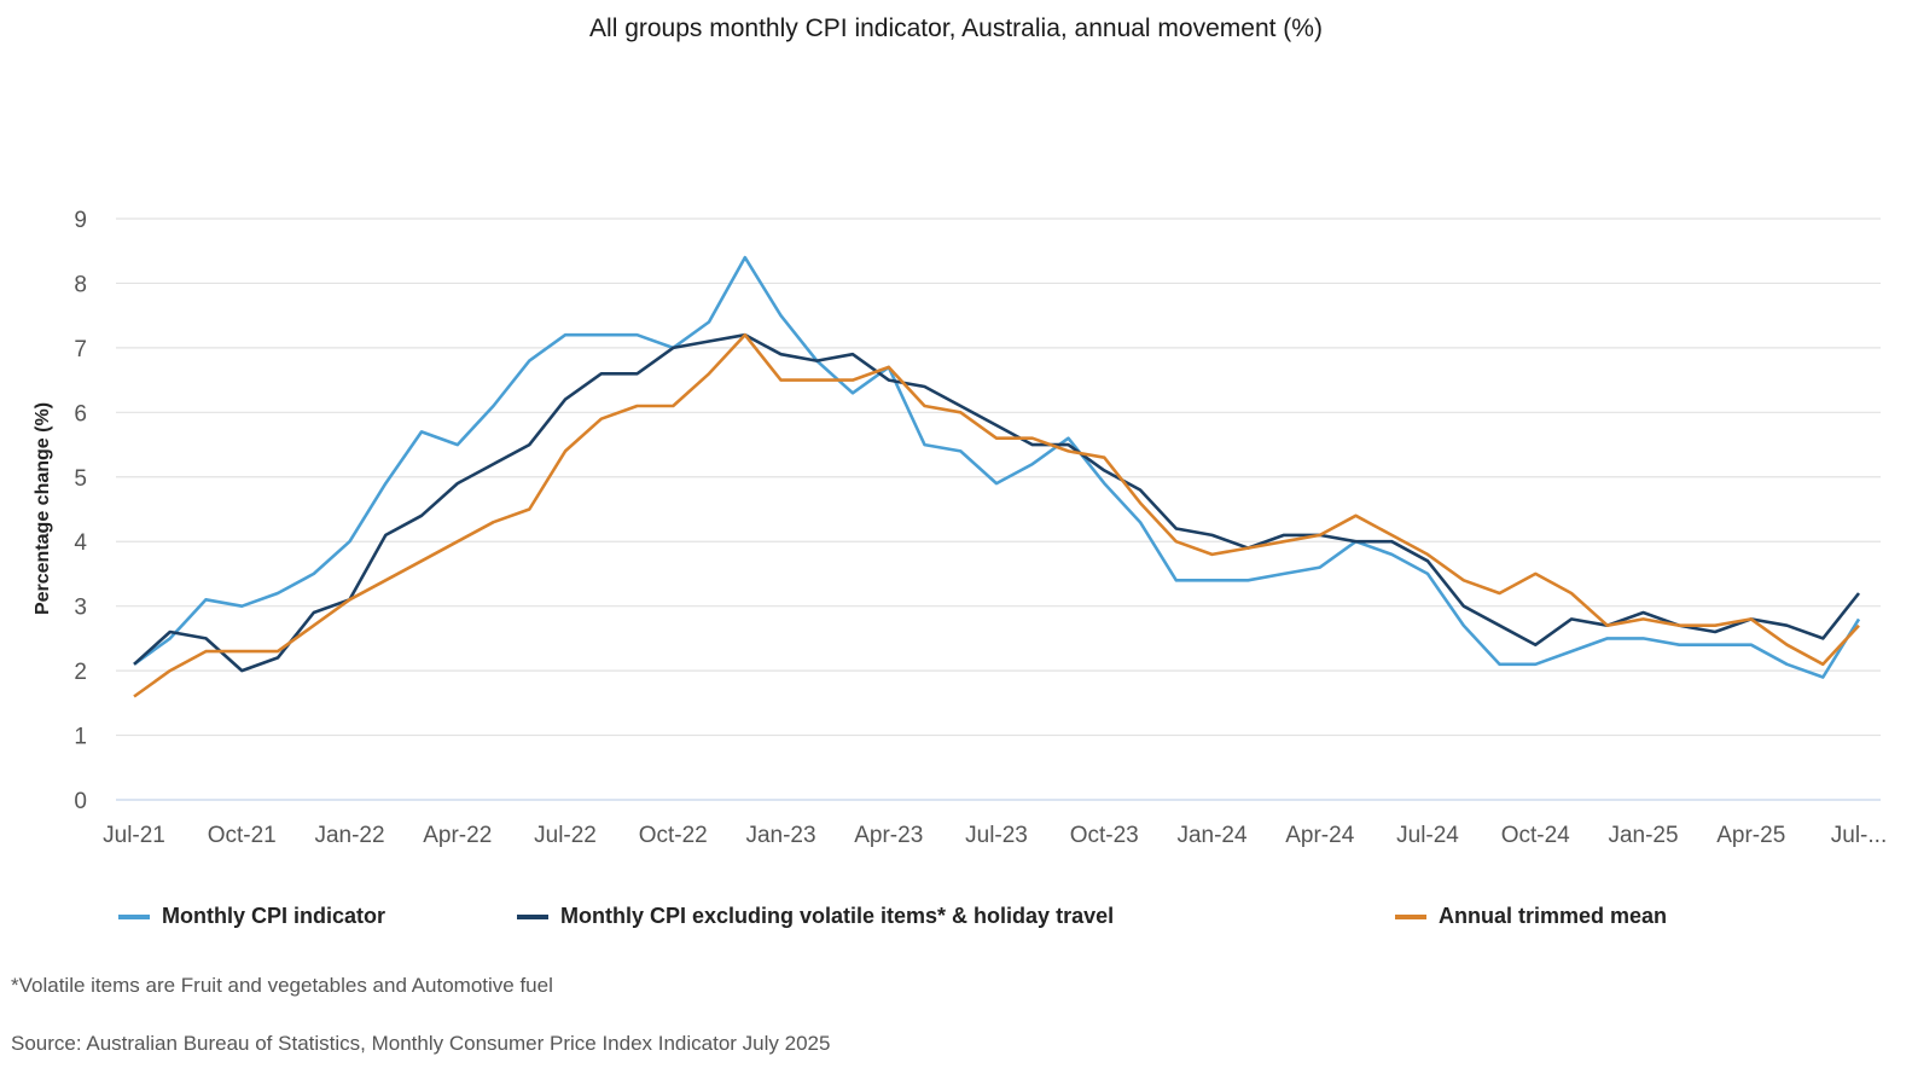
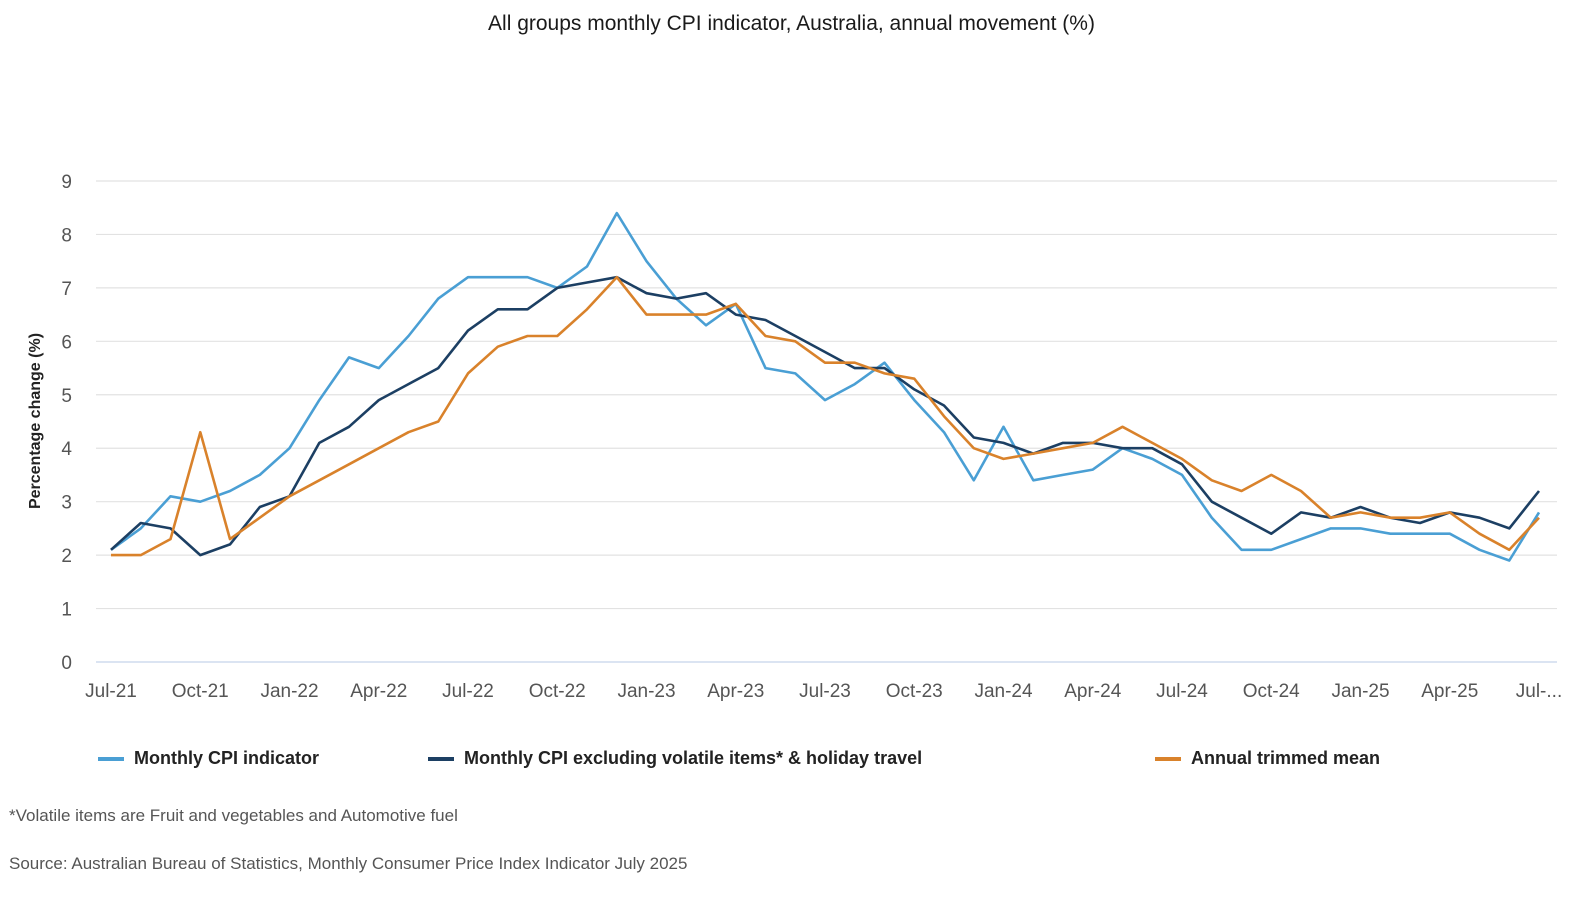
Annual trimmed mean/Jul-21: 1.6 -> 2.0
Annual trimmed mean/Oct-21: 2.3 -> 4.3
Monthly CPI indicator/Jan-24: 3.4 -> 4.4
